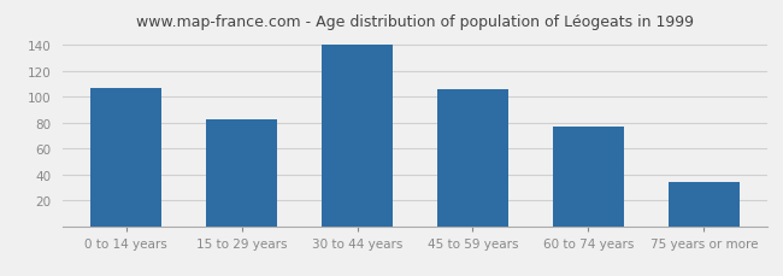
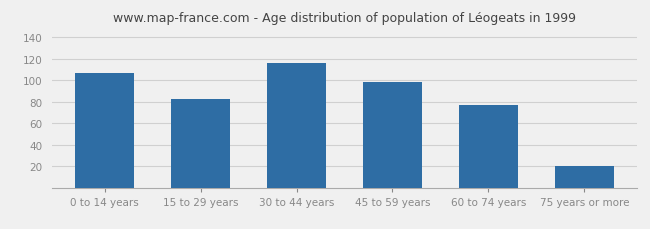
30 to 44 years: 140 -> 116
45 to 59 years: 106 -> 98
75 years or more: 34 -> 20
